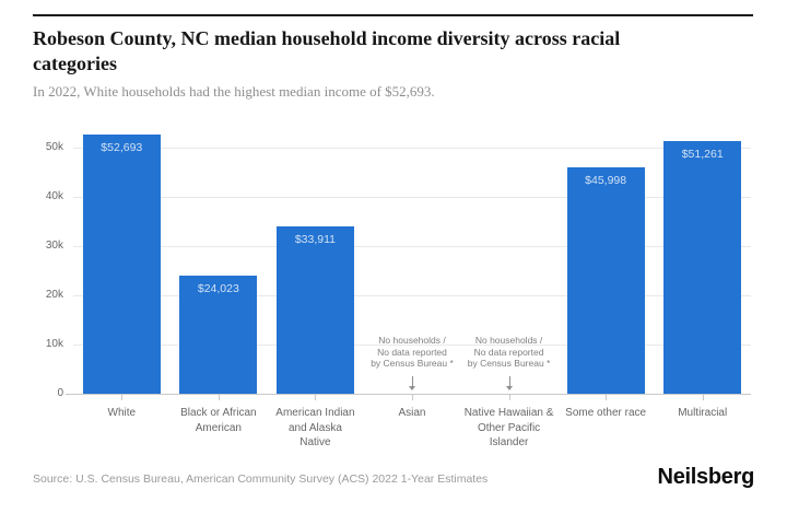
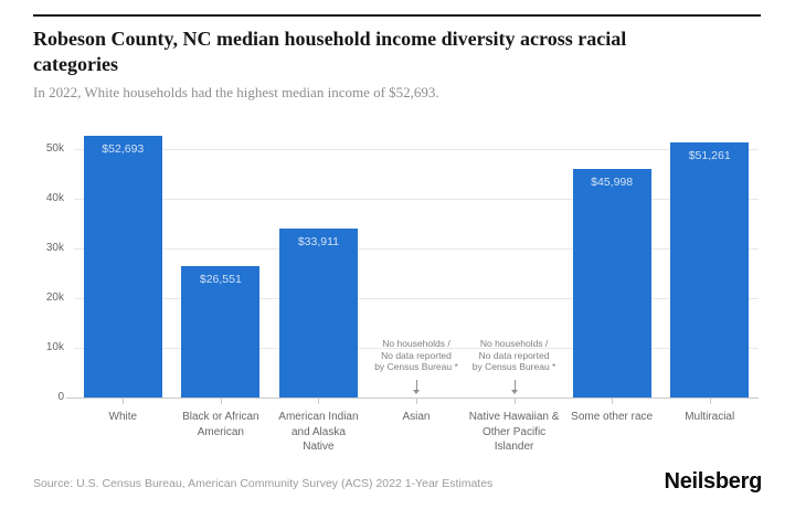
Black or African American: $24,023 -> $26,551
